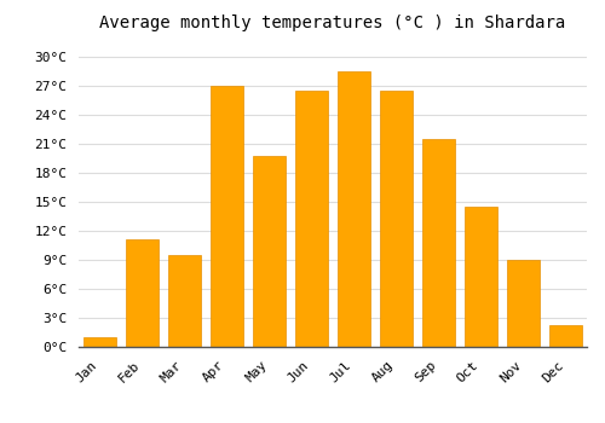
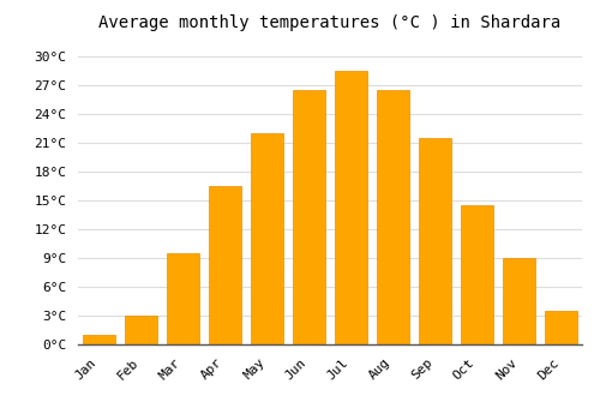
Feb: 11.2°C -> 3.0°C
Apr: 27.0°C -> 16.5°C
May: 19.8°C -> 22.0°C
Dec: 2.2°C -> 3.5°C
